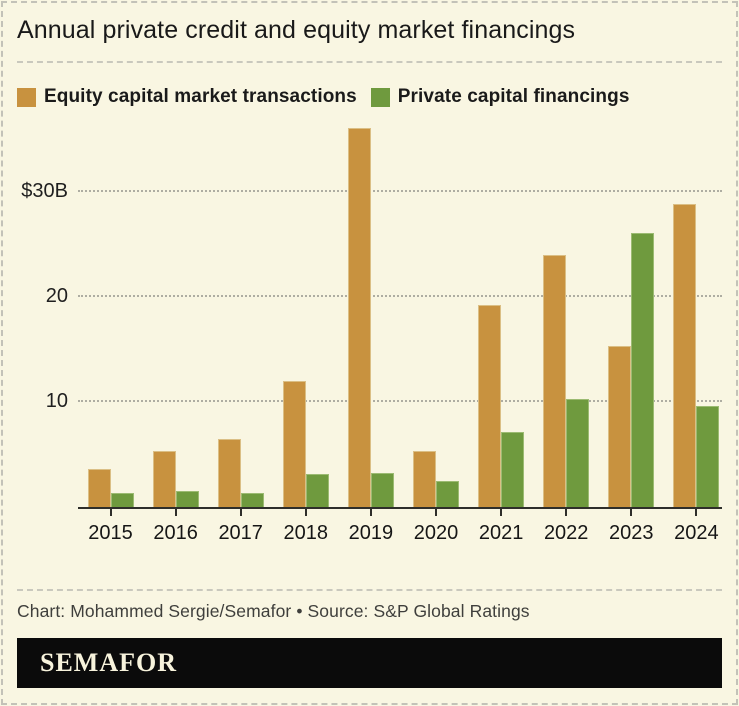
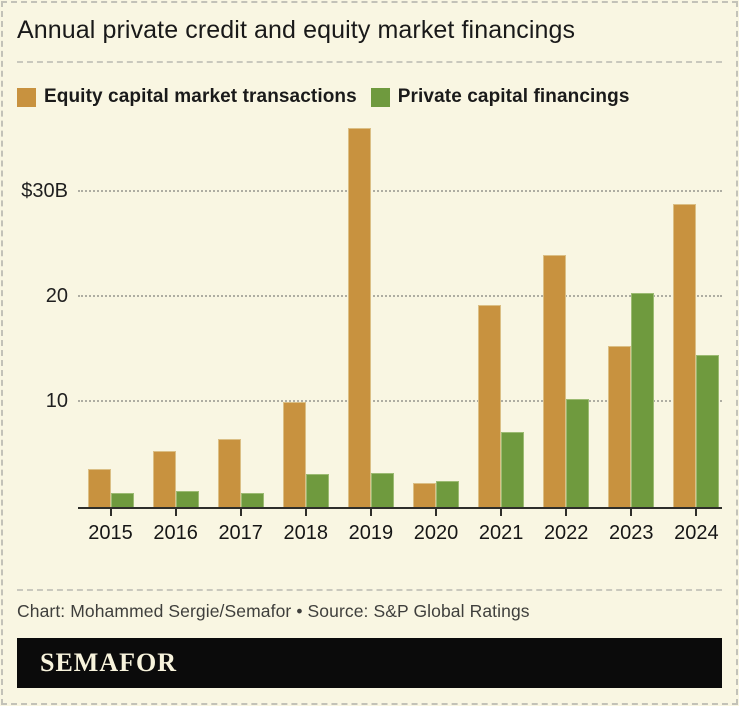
Equity capital market transactions/2018: $12.0B -> $10.0B
Equity capital market transactions/2020: $5.3B -> $2.3B
Private capital financings/2023: $26.1B -> $20.4B
Private capital financings/2024: $9.6B -> $14.5B
